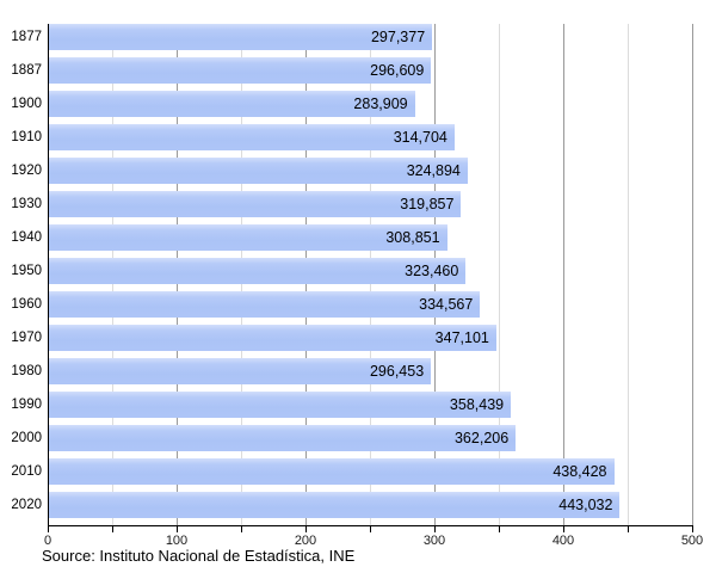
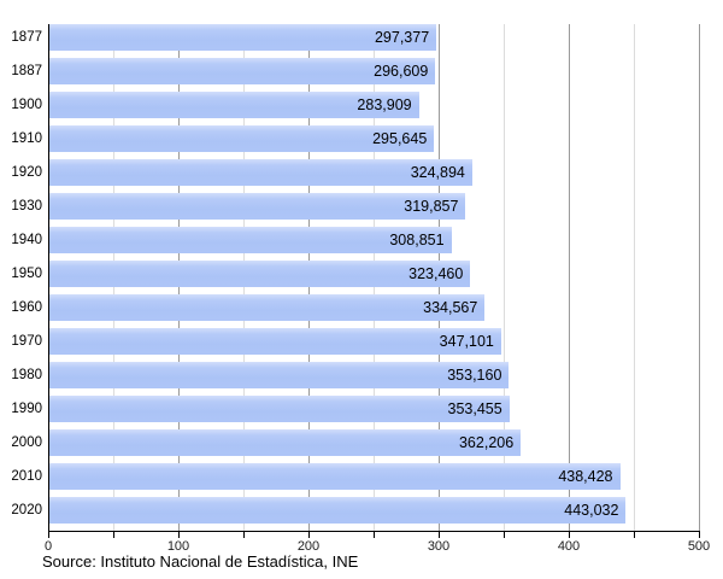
1910: 314,704 -> 295,645
1980: 296,453 -> 353,160
1990: 358,439 -> 353,455
